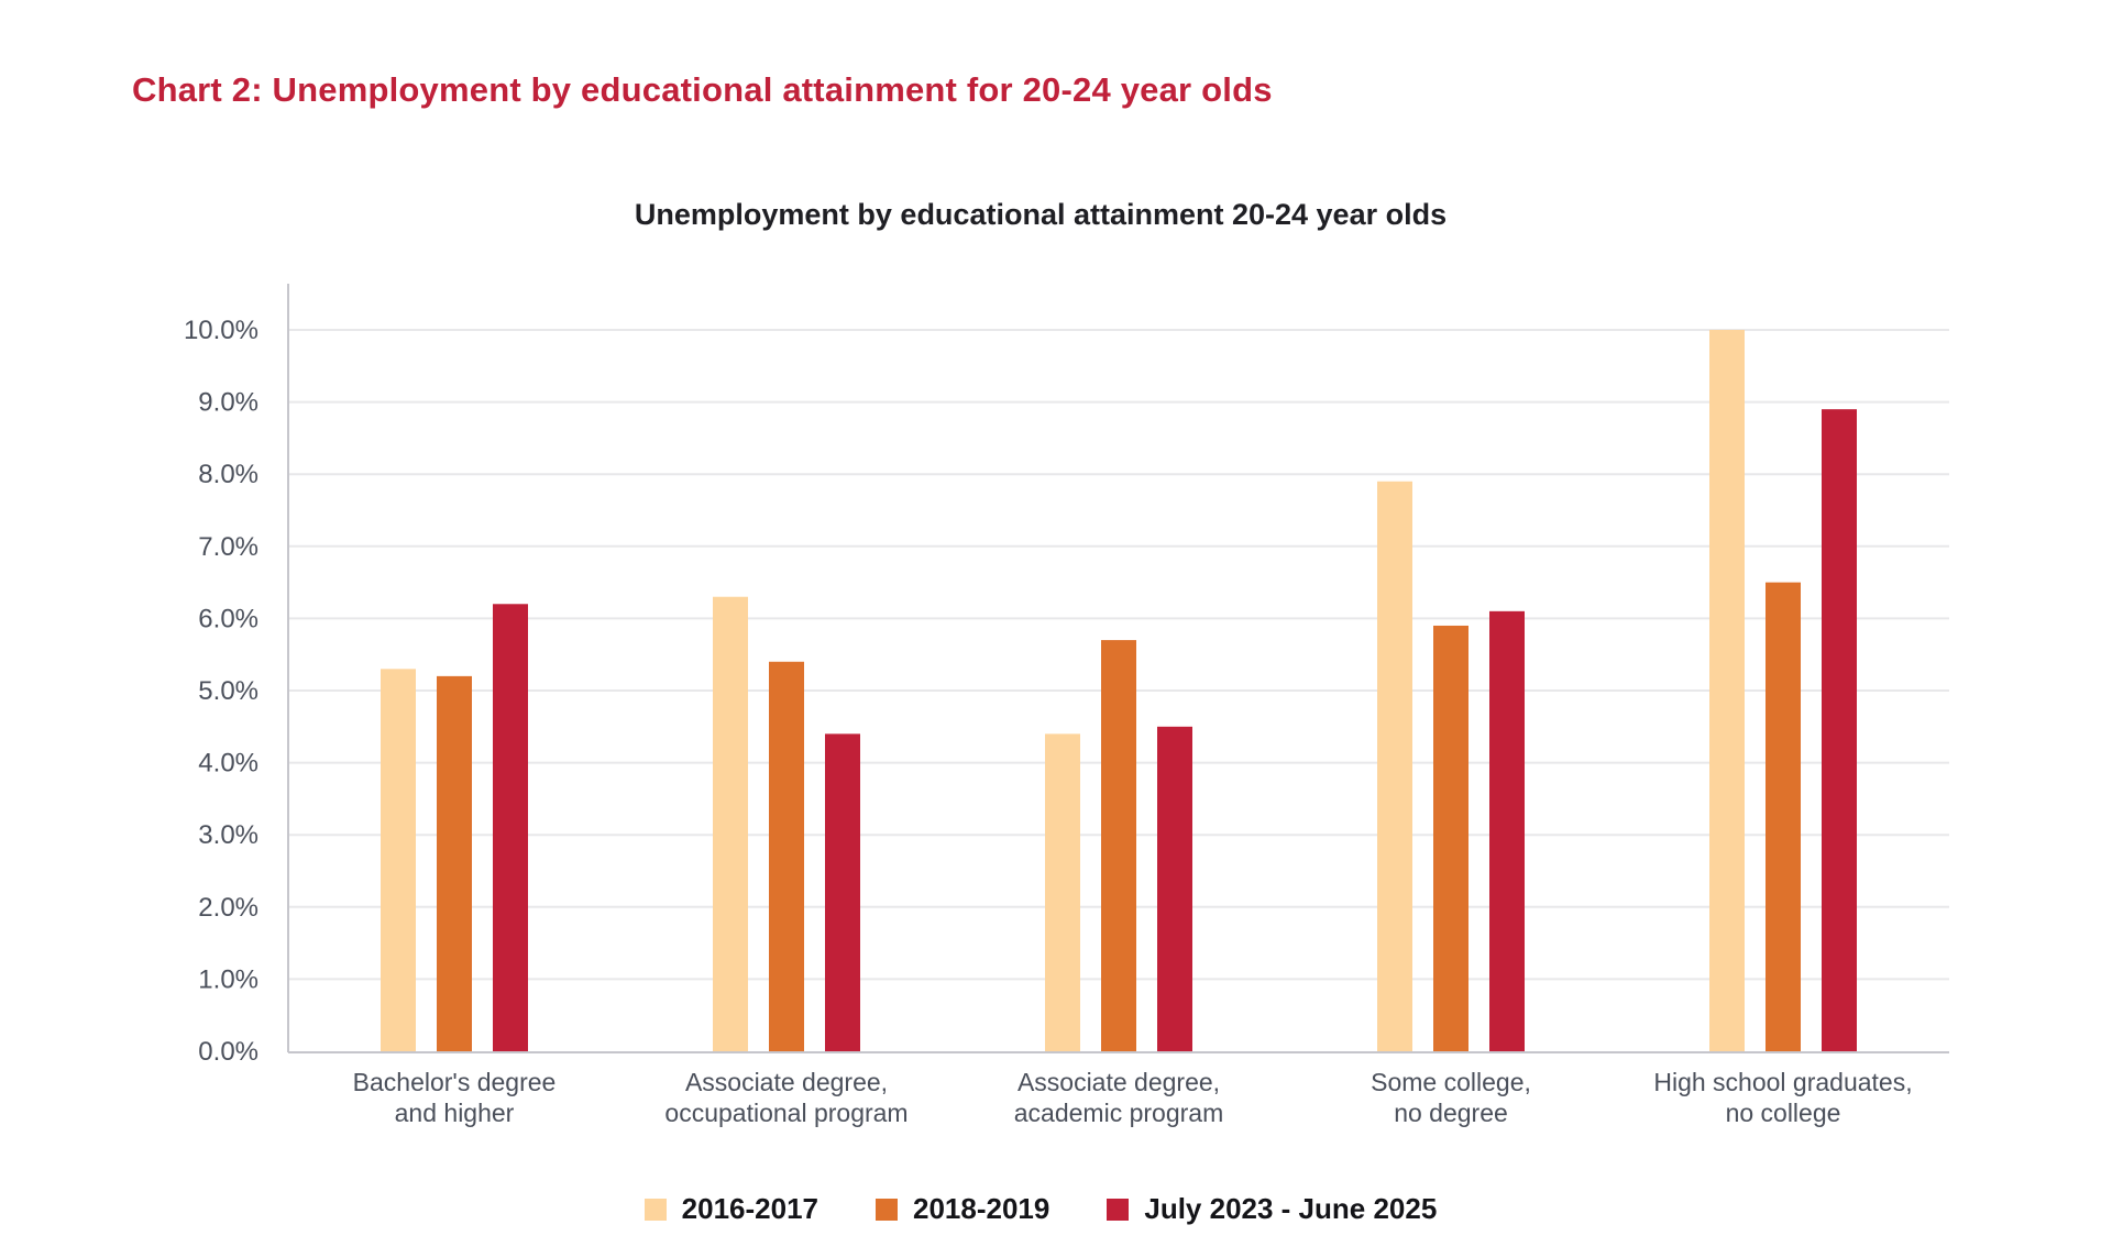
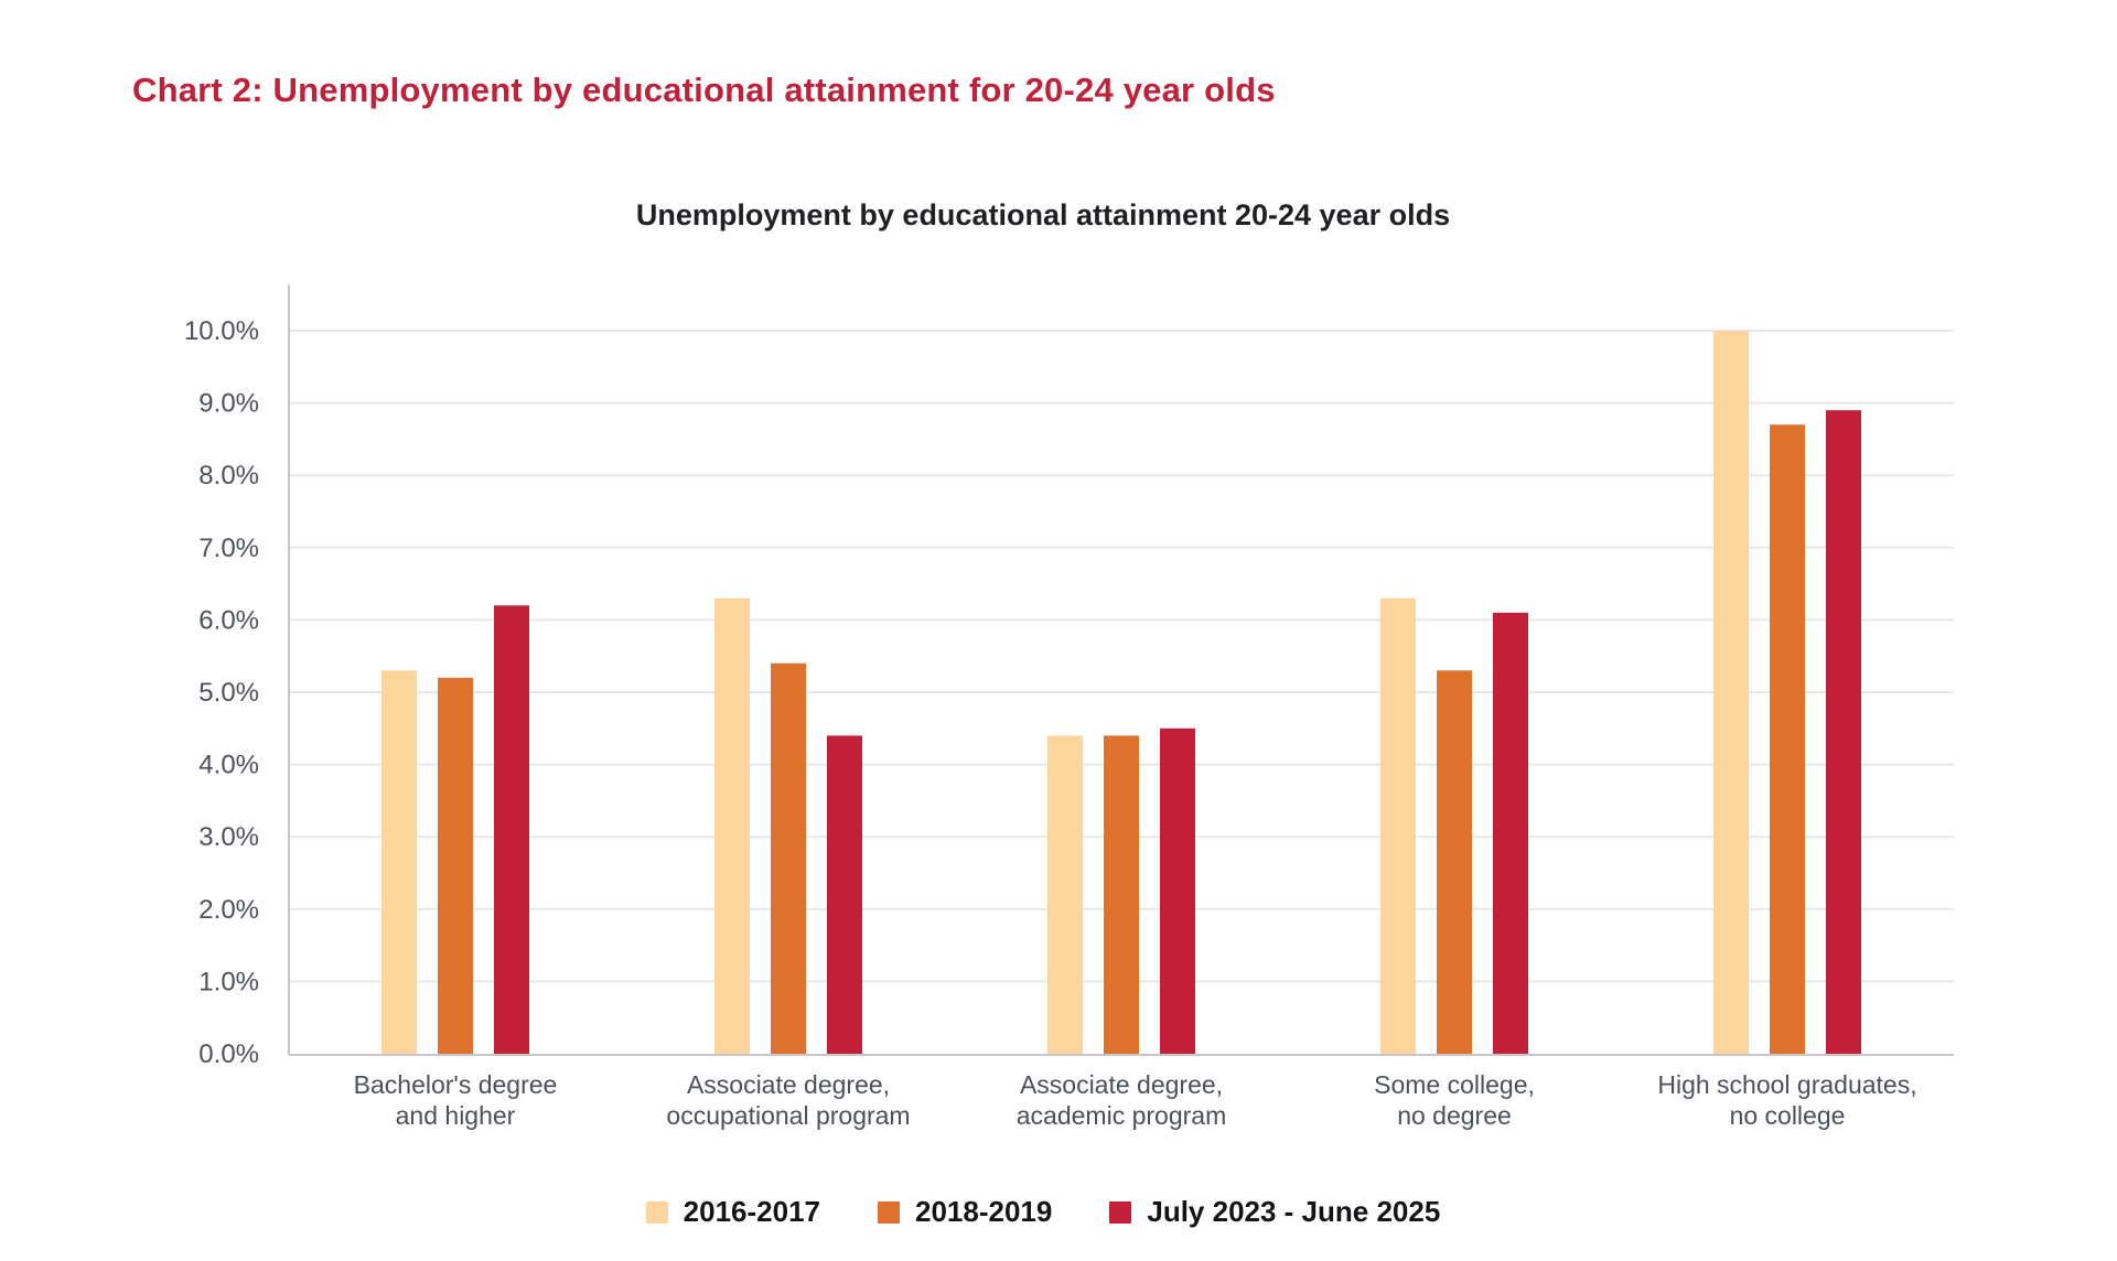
2018-2019/Associate degree, academic program: 5.7% -> 4.4%
2016-2017/Some college, no degree: 7.9% -> 6.3%
2018-2019/Some college, no degree: 5.9% -> 5.3%
2018-2019/High school graduates, no college: 6.5% -> 8.7%
